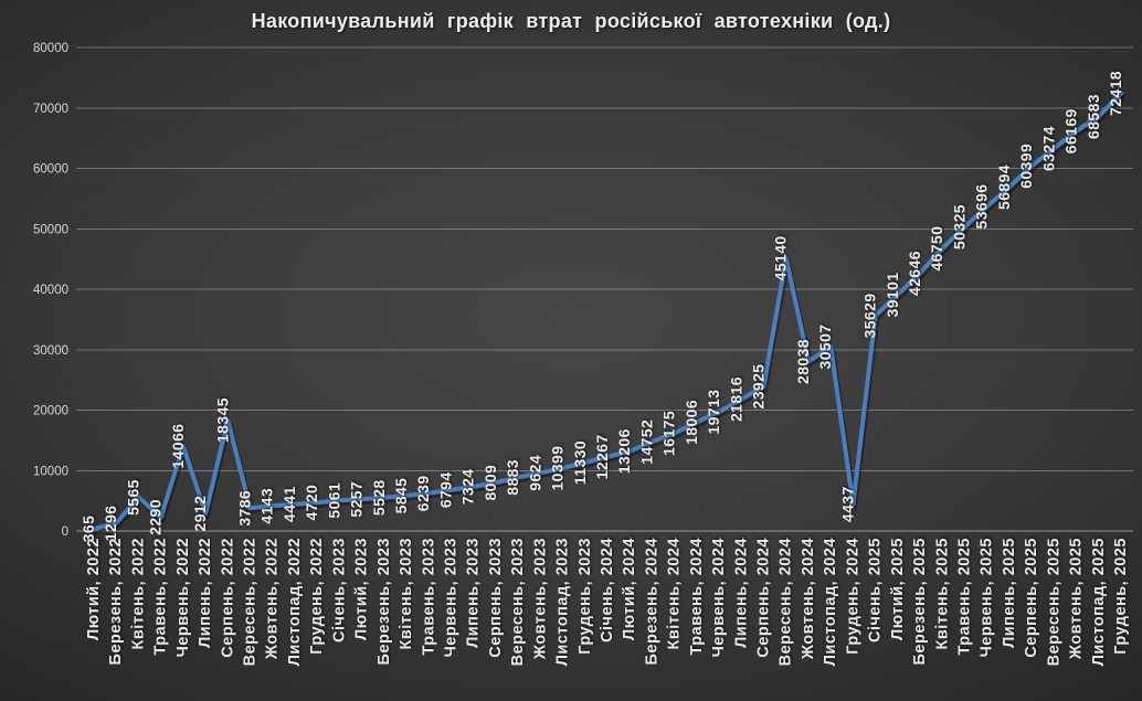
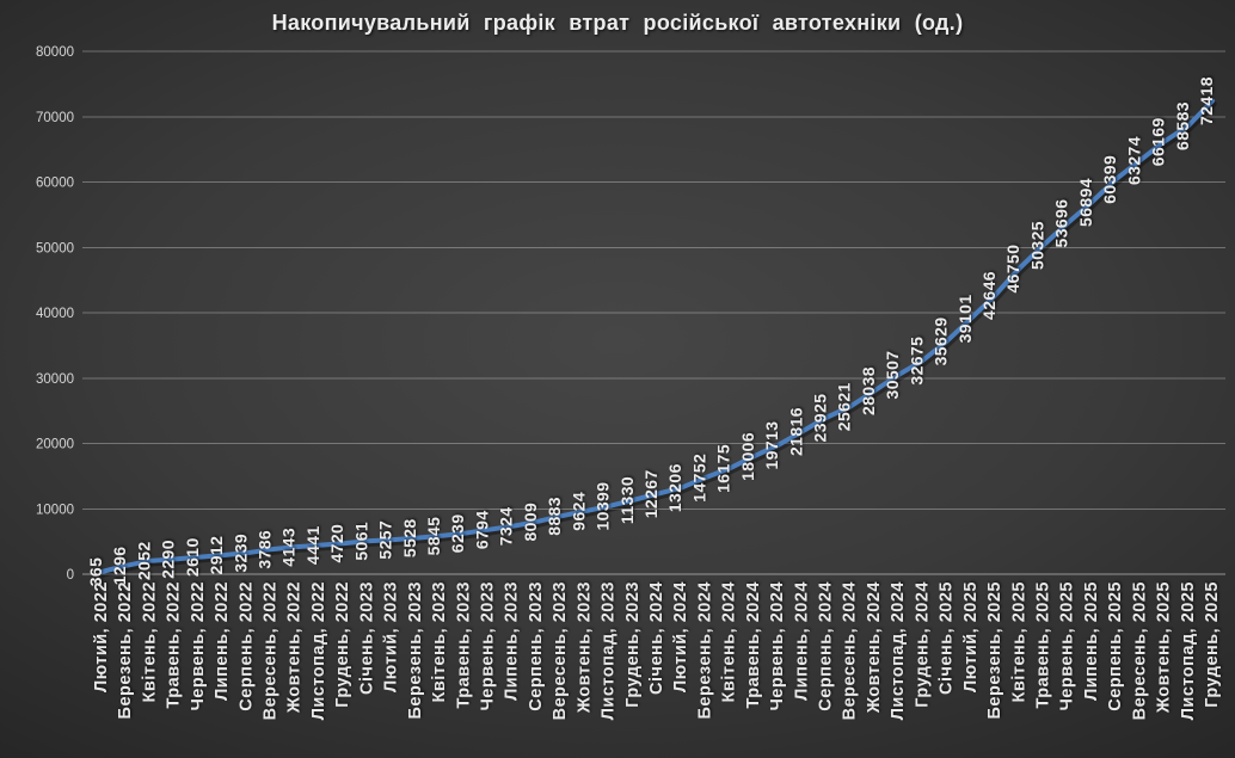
Квітень, 2022: 5565 -> 2052
Червень, 2022: 14066 -> 2610
Серпень, 2022: 18345 -> 3239
Вересень, 2024: 45140 -> 25621
Грудень, 2024: 4437 -> 32675
